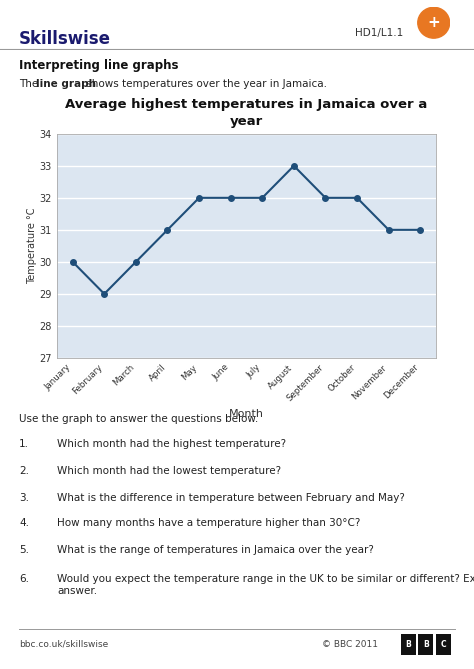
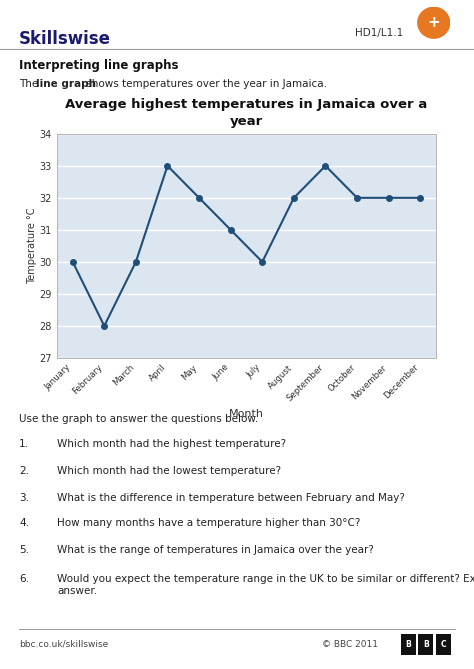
February: 29 -> 28
April: 31 -> 33
June: 32 -> 31
July: 32 -> 30
August: 33 -> 32
September: 32 -> 33
November: 31 -> 32
December: 31 -> 32
